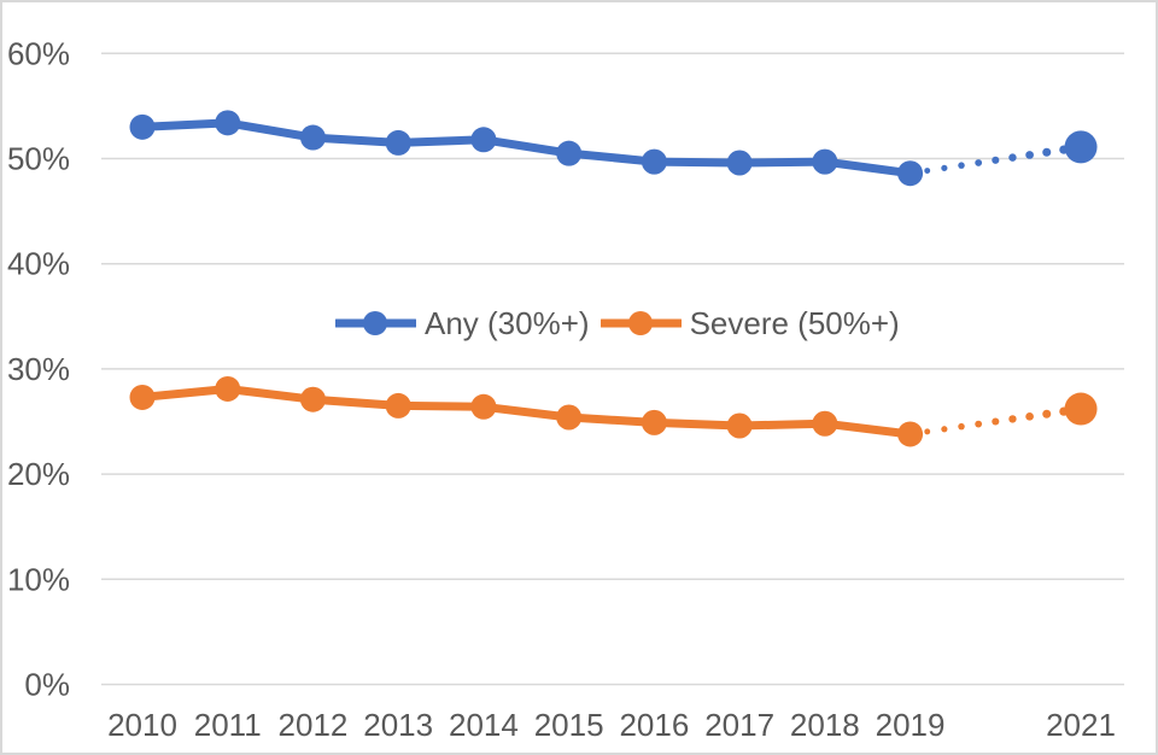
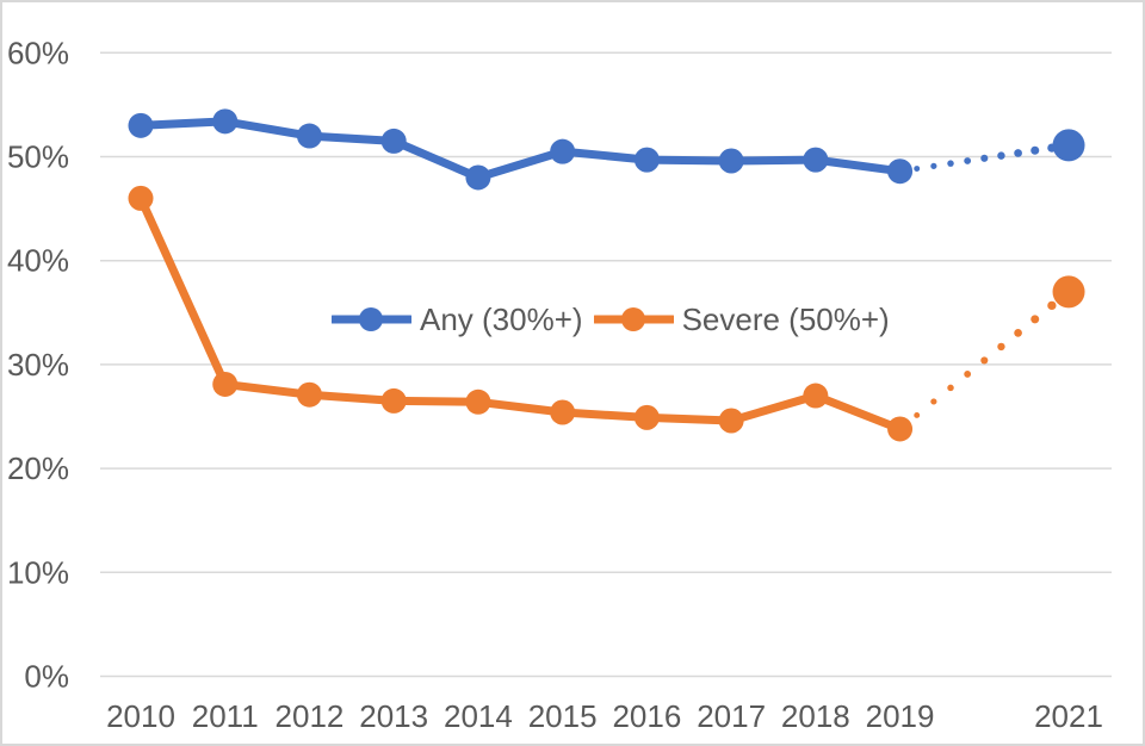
Severe (50%+)/2010: 27% -> 46%
Any (30%+)/2014: 52% -> 48%
Severe (50%+)/2018: 25% -> 27%
Severe (50%+)/2021: 26% -> 37%
